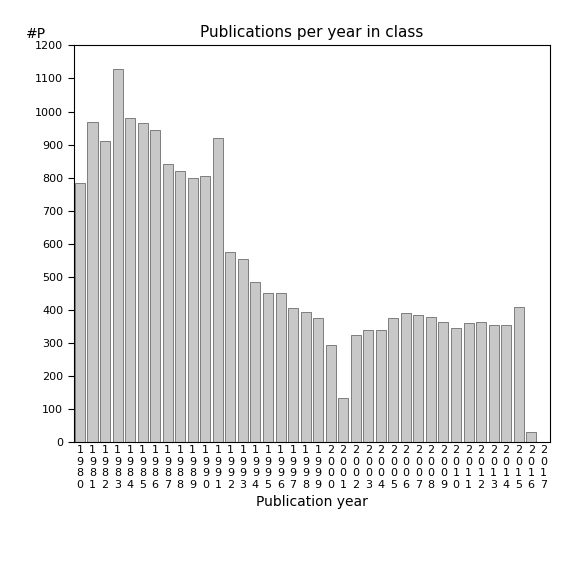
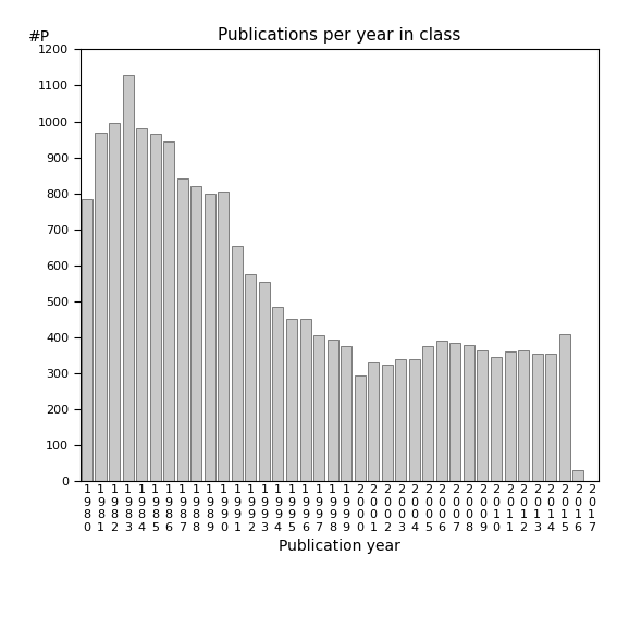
1 9 8 2: 910 -> 995
1 9 9 1: 920 -> 655
2 0 0 1: 135 -> 330
